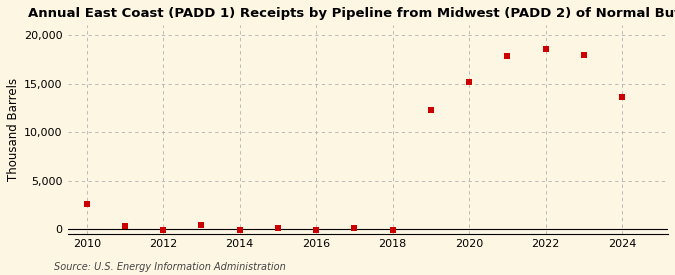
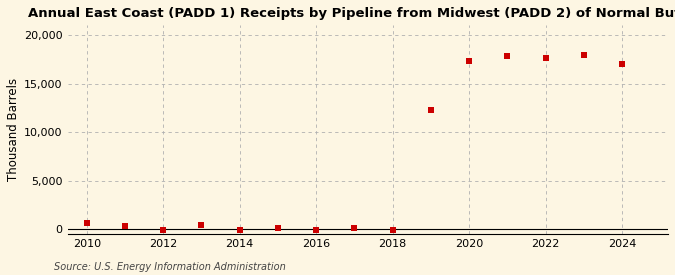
2010: 2,600 -> 600
2020: 15,200 -> 17,400
2022: 18,600 -> 17,600
2024: 13,600 -> 17,000
